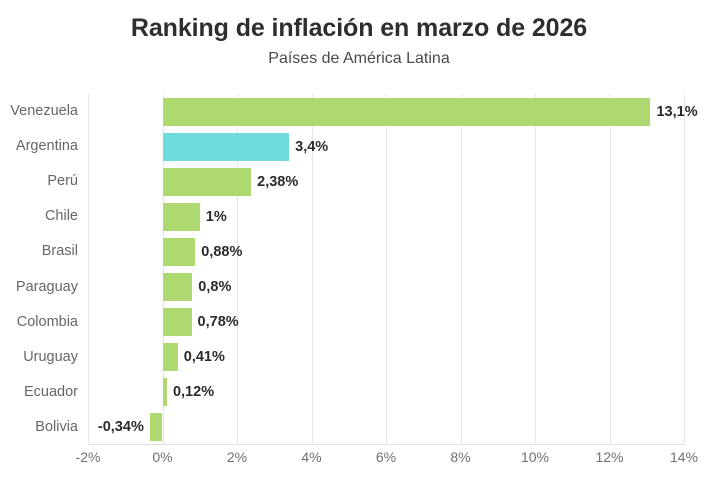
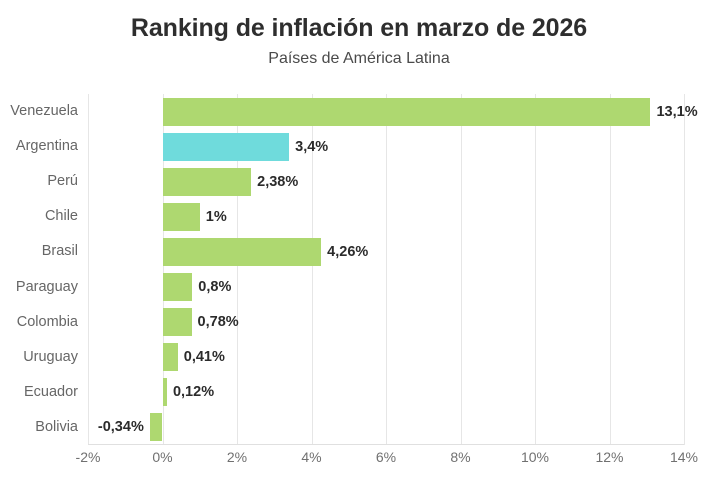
Brasil: 0,88% -> 4,26%
